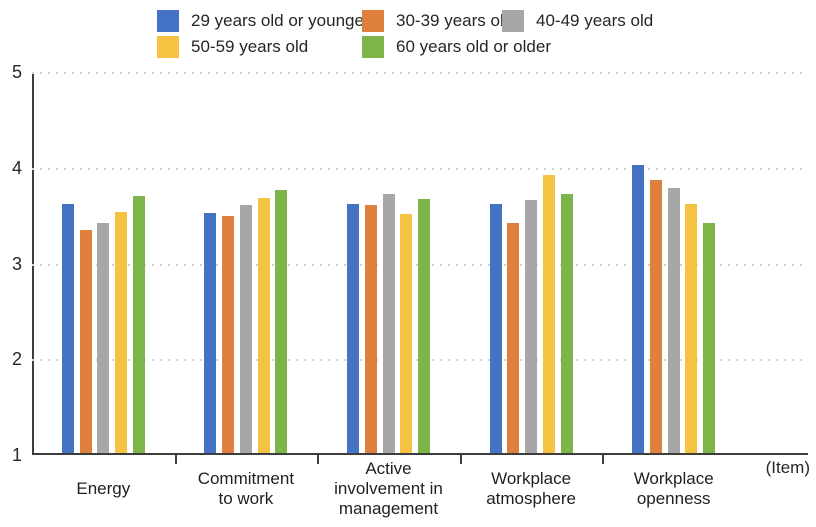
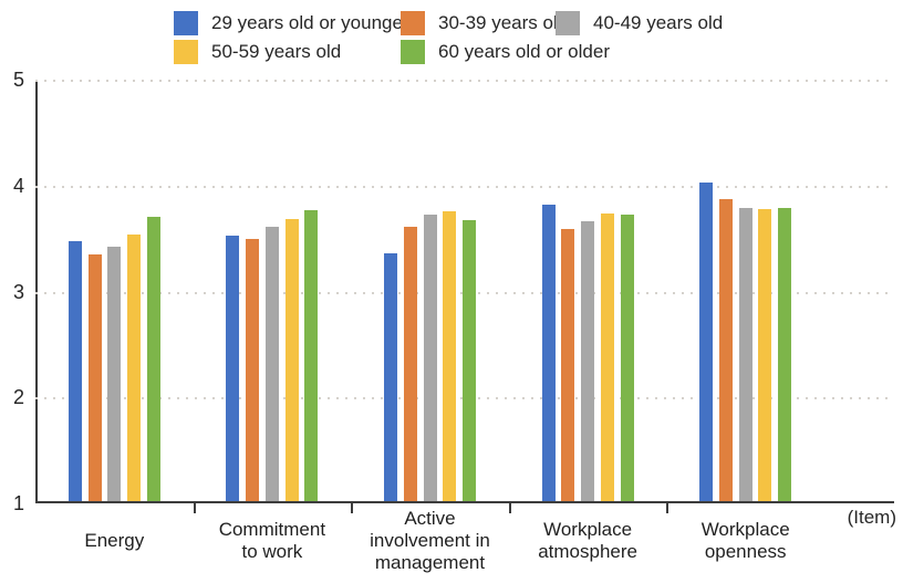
29 years old or younger/Energy: 3.6 -> 3.5
29 years old or younger/Active involvement in management: 3.6 -> 3.3
50-59 years old/Active involvement in management: 3.5 -> 3.7
29 years old or younger/Workplace atmosphere: 3.6 -> 3.8
30-39 years old/Workplace atmosphere: 3.4 -> 3.6
50-59 years old/Workplace atmosphere: 3.9 -> 3.7
50-59 years old/Workplace openness: 3.6 -> 3.8
60 years old or older/Workplace openness: 3.4 -> 3.8
